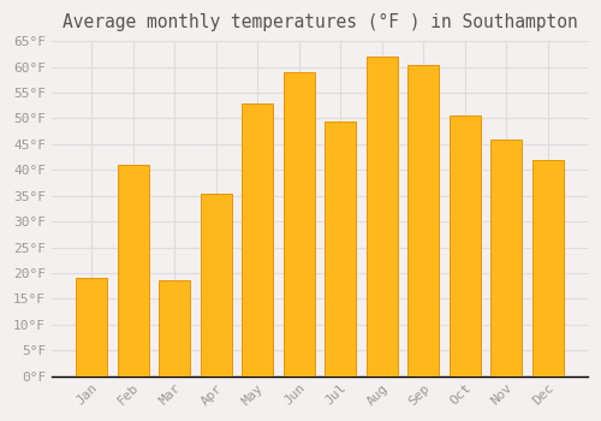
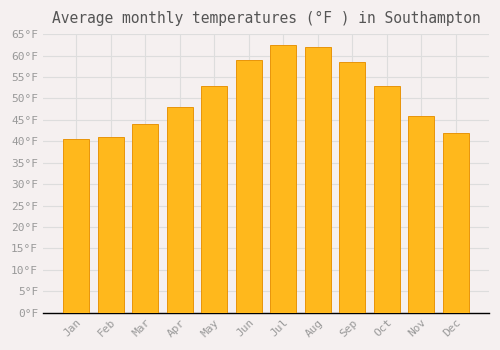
Jan: 19.0°F -> 40.5°F
Mar: 18.5°F -> 44.0°F
Apr: 35.5°F -> 48.0°F
Jul: 49.5°F -> 62.5°F
Sep: 60.5°F -> 58.5°F
Oct: 50.5°F -> 53.0°F
